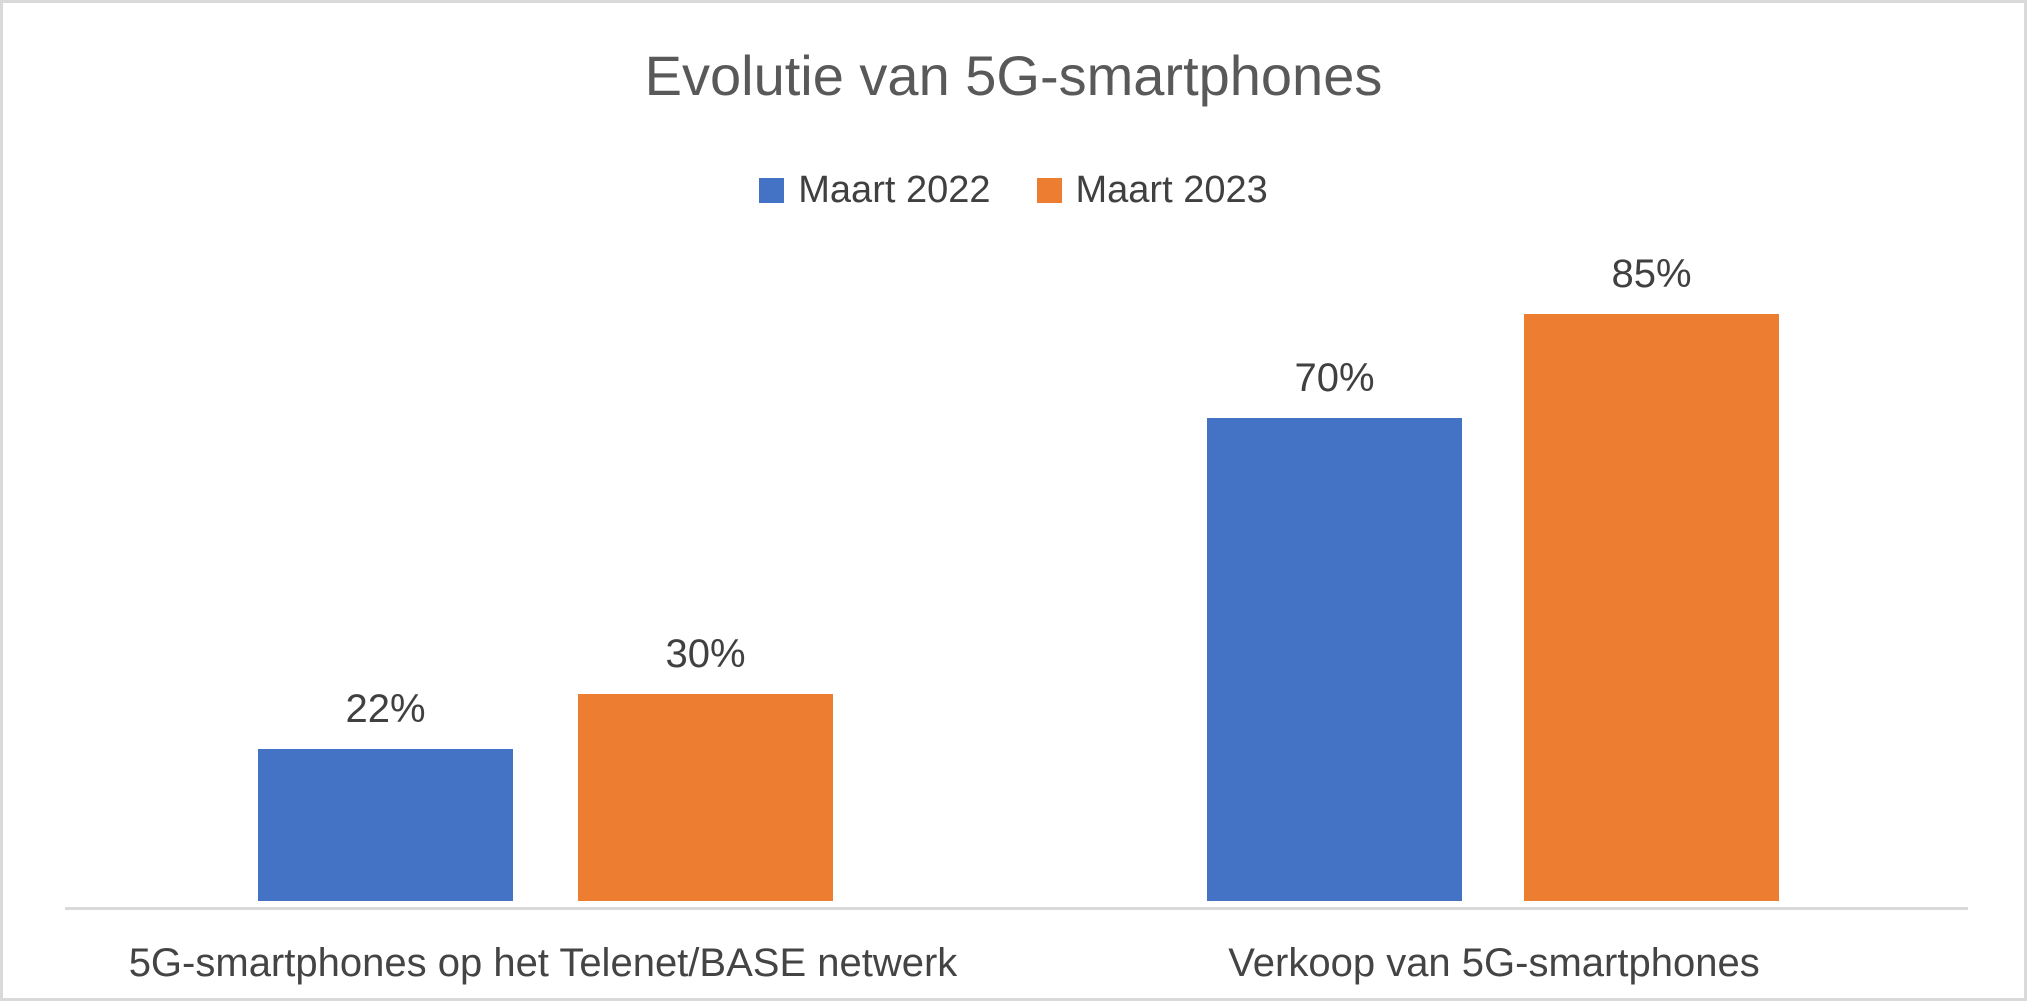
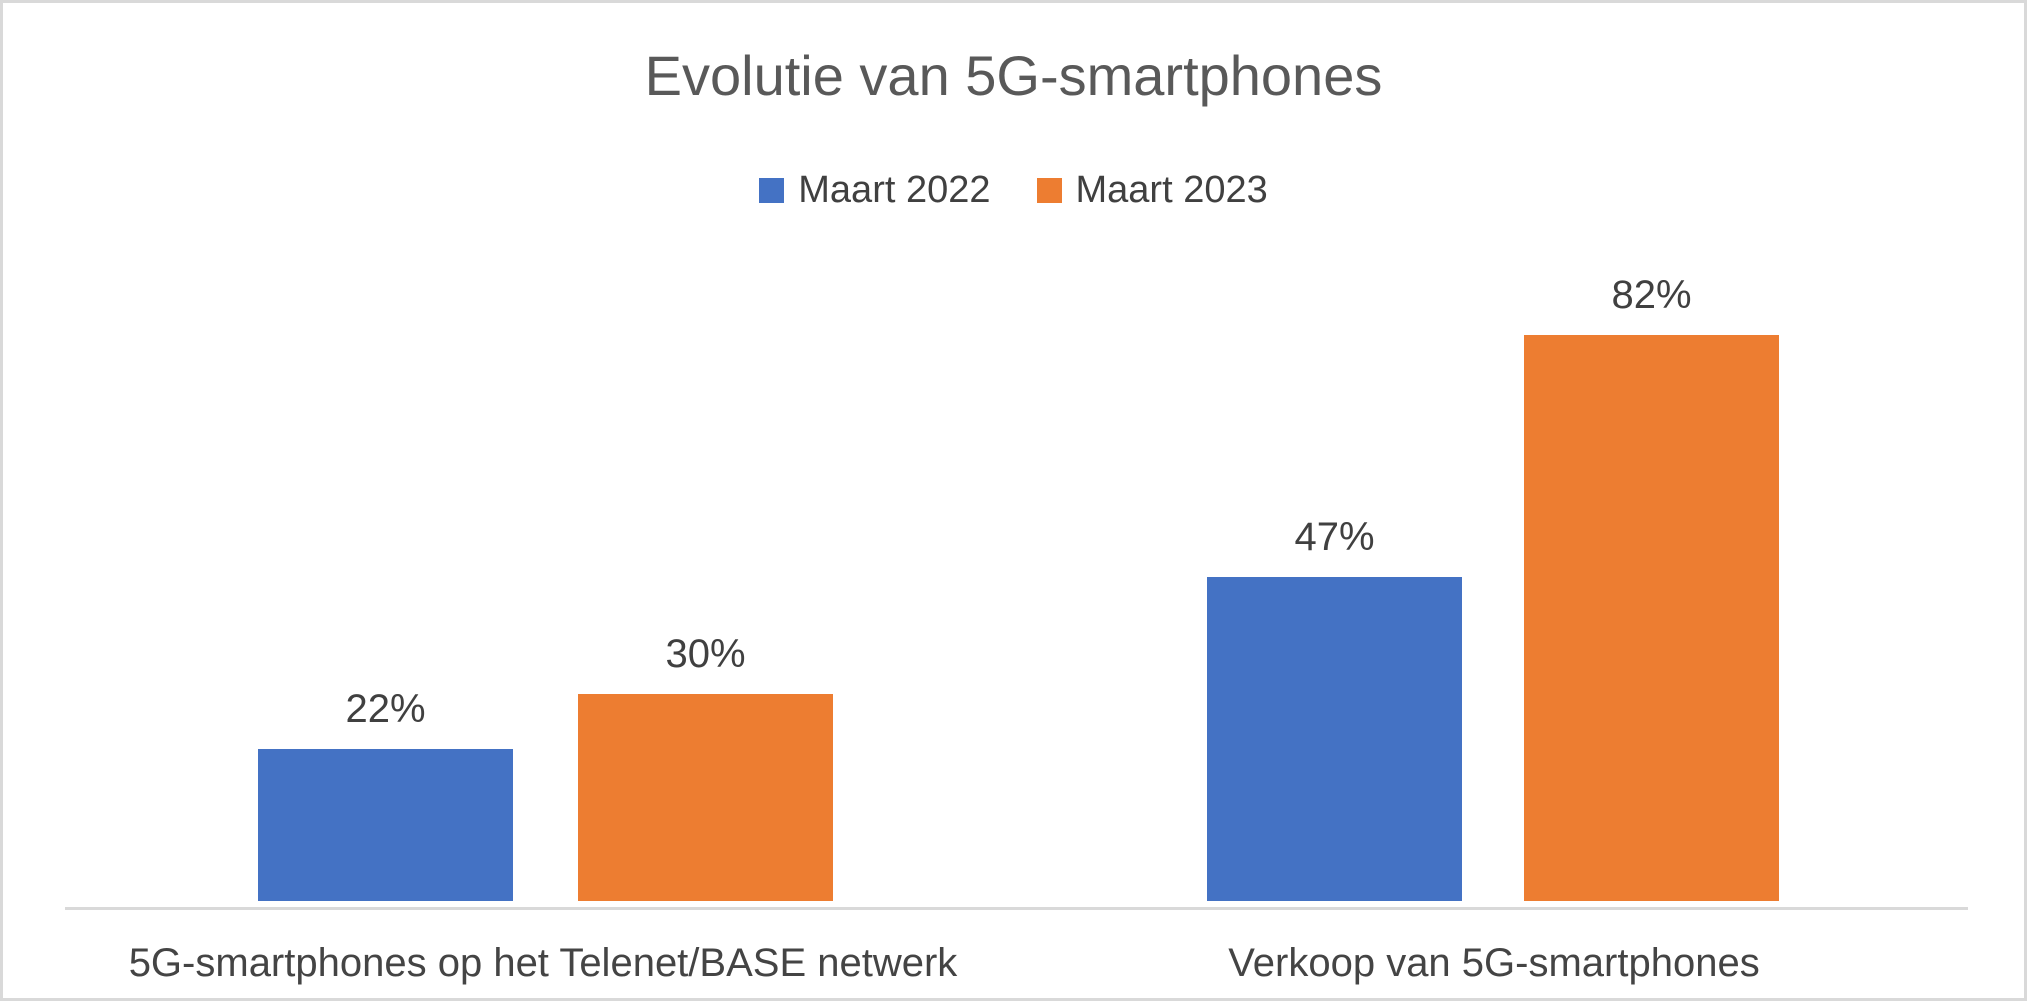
Maart 2022/Verkoop van 5G-smartphones: 70% -> 47%
Maart 2023/Verkoop van 5G-smartphones: 85% -> 82%
